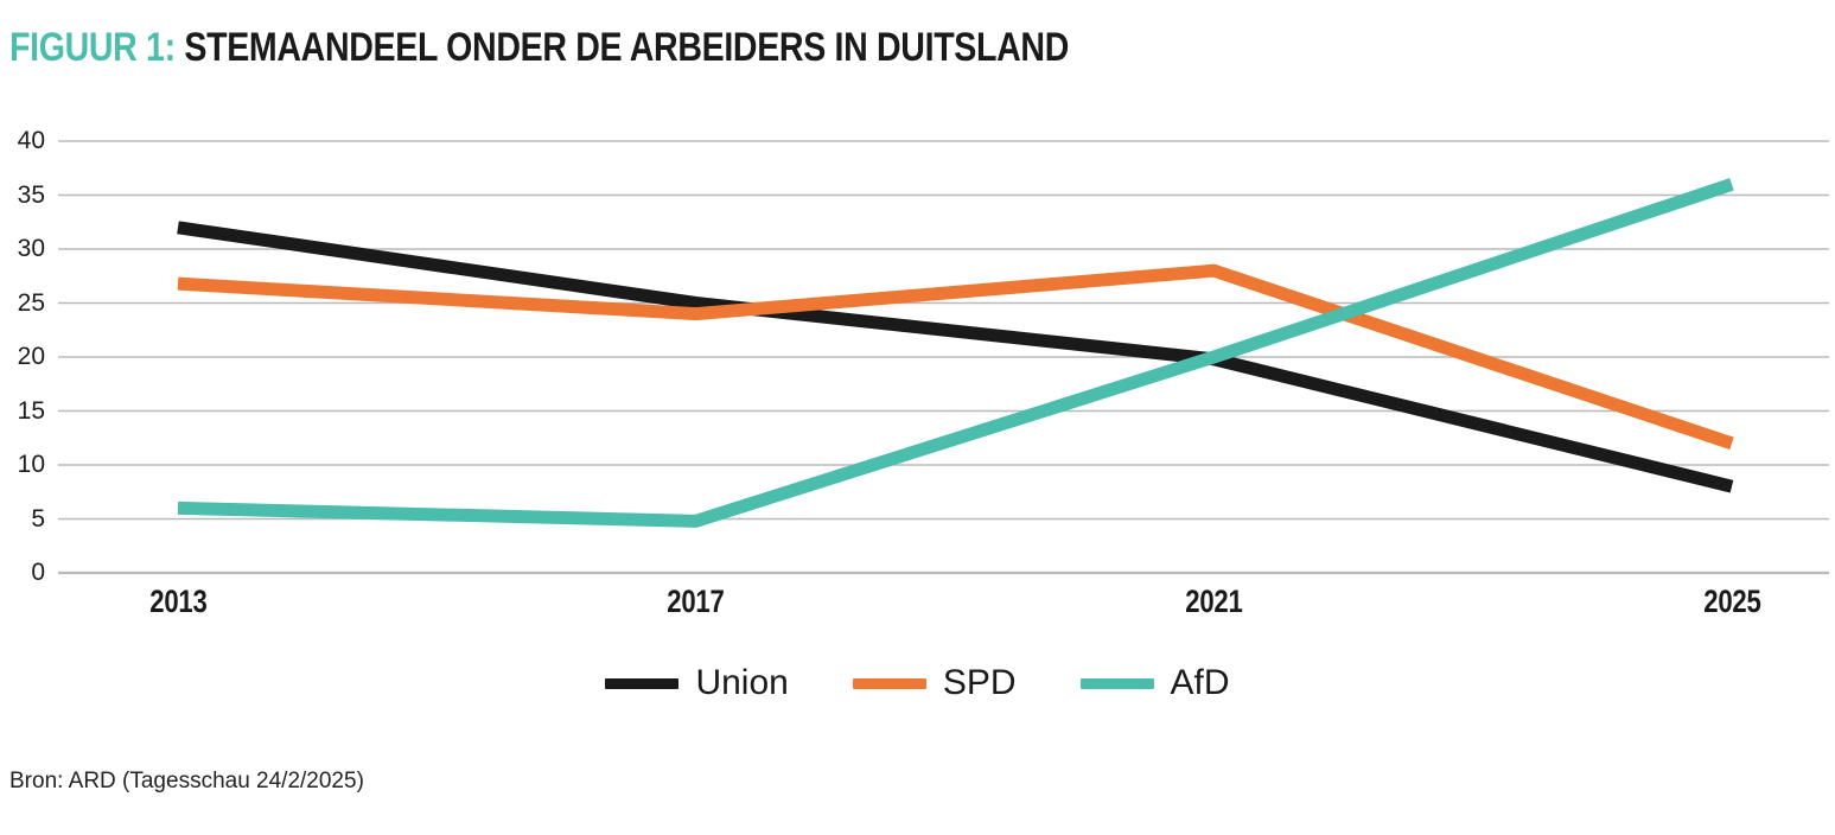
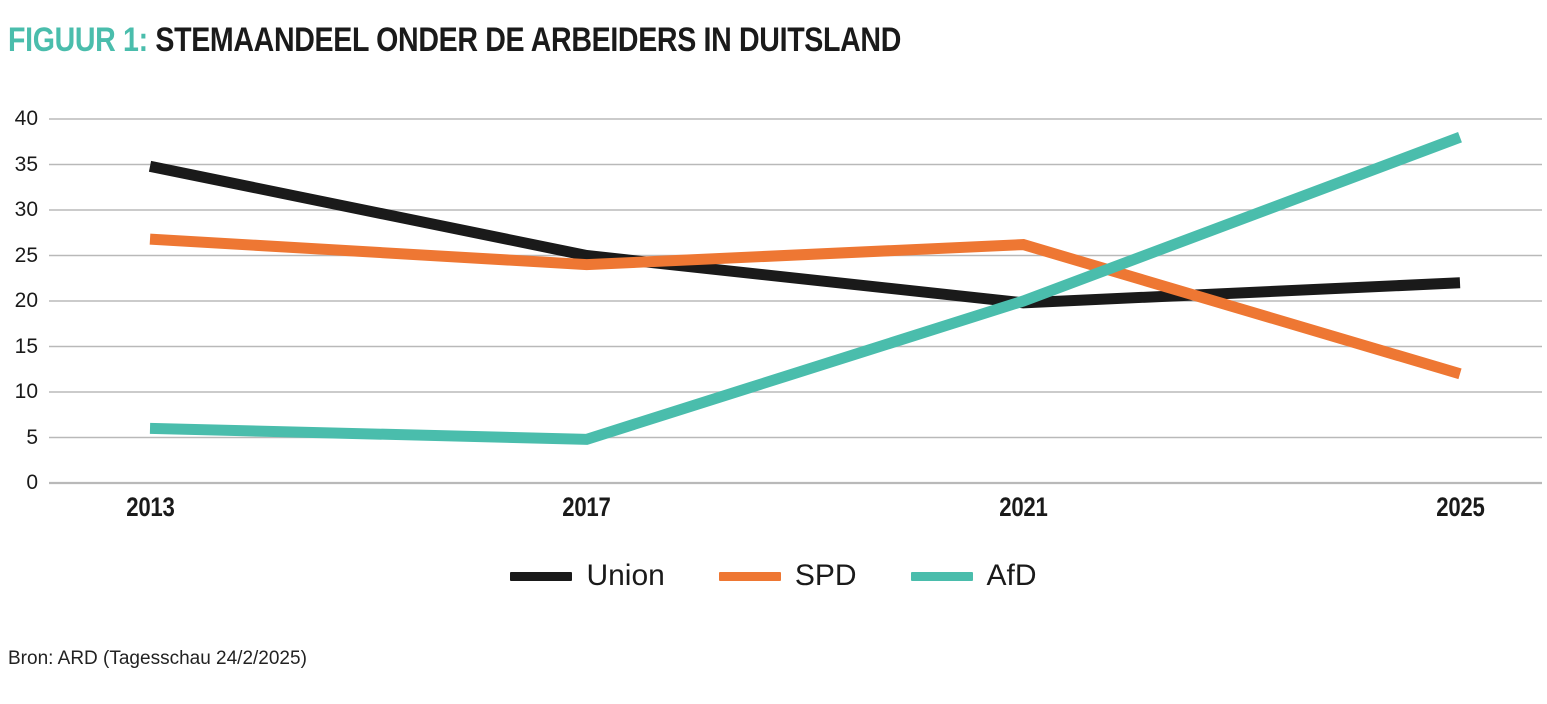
Union/2013: 32 -> 35
SPD/2021: 28 -> 26
Union/2025: 8 -> 22
AfD/2025: 36 -> 38
